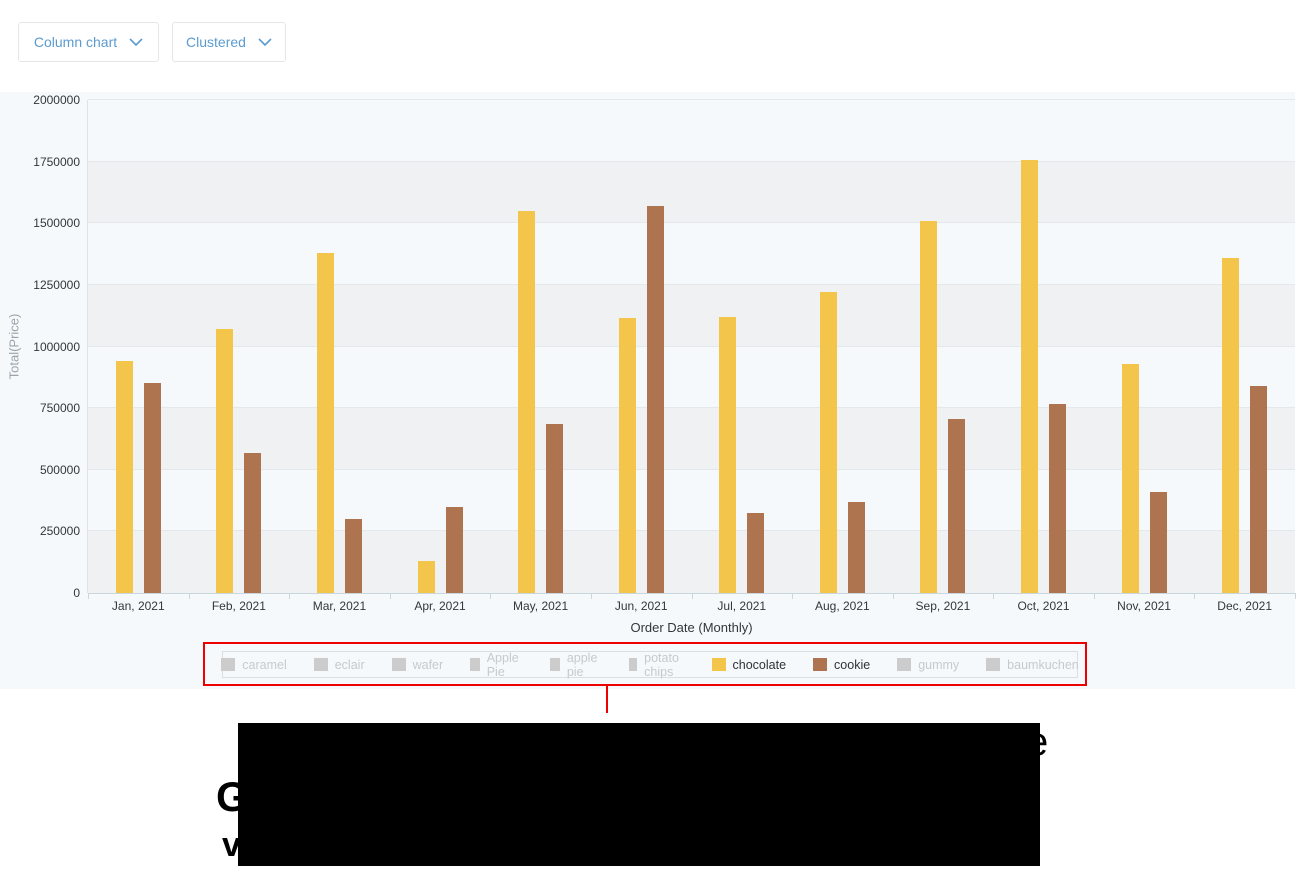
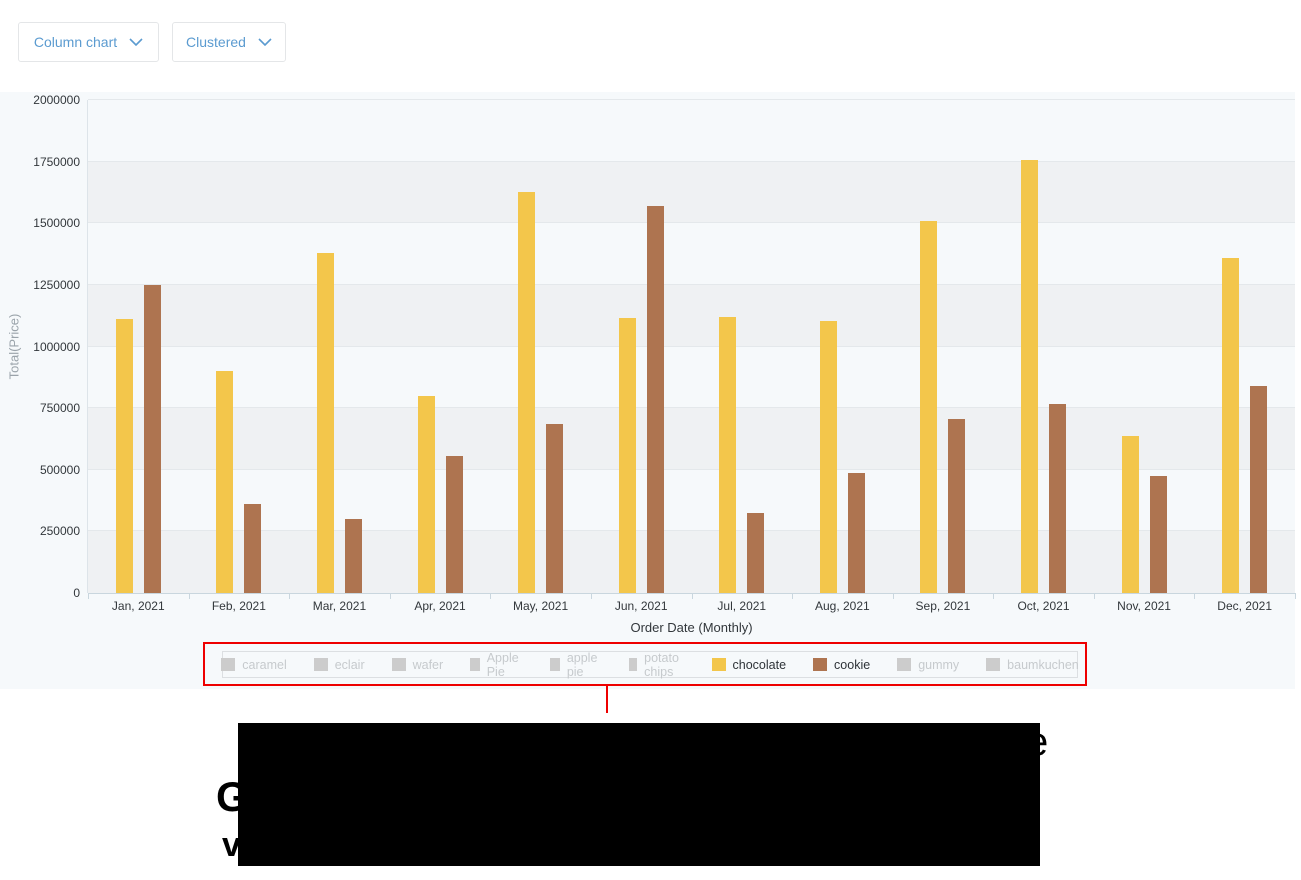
chocolate/Jan, 2021: 940000 -> 1110000
cookie/Jan, 2021: 850000 -> 1250000
chocolate/Feb, 2021: 1070000 -> 900000
cookie/Feb, 2021: 570000 -> 360000
chocolate/Apr, 2021: 130000 -> 800000
cookie/Apr, 2021: 350000 -> 560000
chocolate/May, 2021: 1550000 -> 1620000
chocolate/Aug, 2021: 1220000 -> 1100000
cookie/Aug, 2021: 370000 -> 480000
chocolate/Nov, 2021: 930000 -> 640000
cookie/Nov, 2021: 410000 -> 480000
